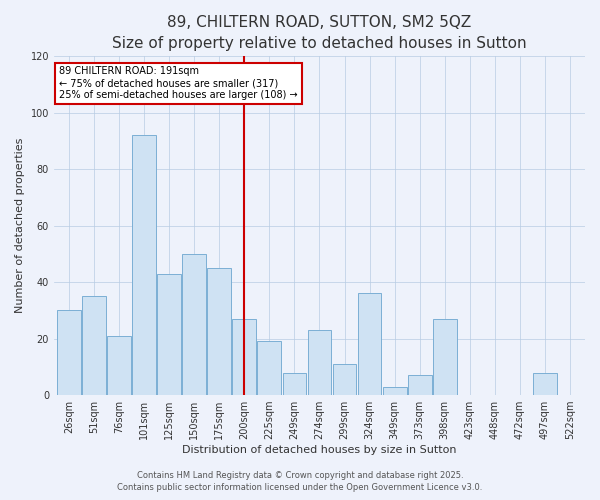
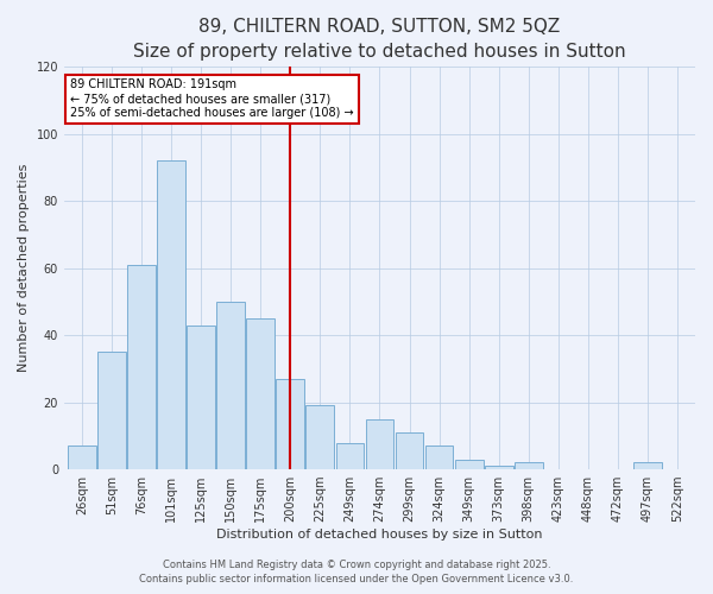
26sqm: 30 -> 7
76sqm: 21 -> 61
274sqm: 23 -> 15
324sqm: 36 -> 7
373sqm: 7 -> 1
398sqm: 27 -> 2
497sqm: 8 -> 2
